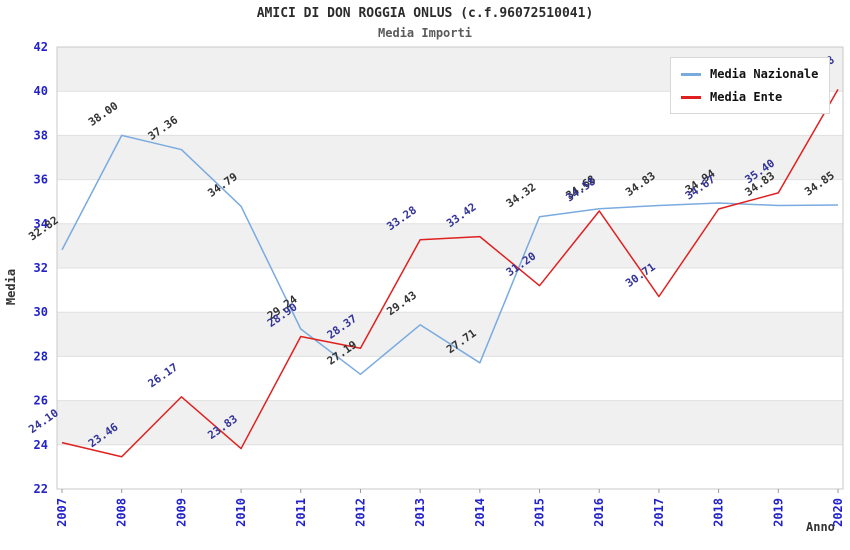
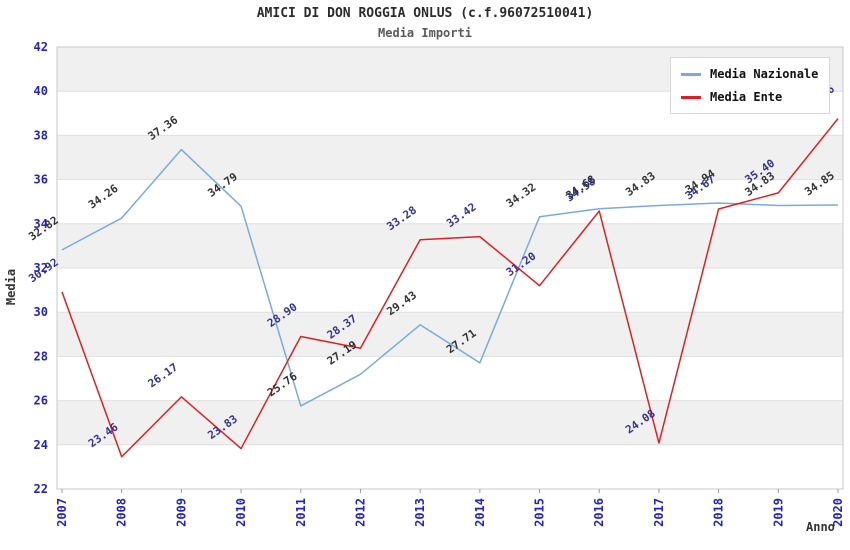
Media Ente/2007: 24.10 -> 30.92
Media Nazionale/2008: 38.00 -> 34.26
Media Nazionale/2011: 29.24 -> 25.76
Media Ente/2017: 30.71 -> 24.08
Media Ente/2020: 40.08 -> 38.76
